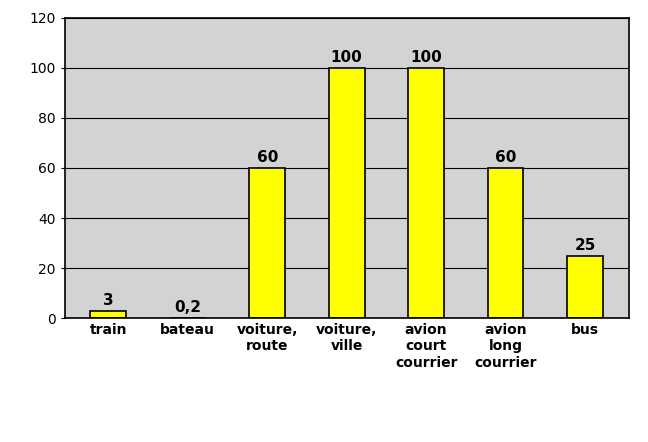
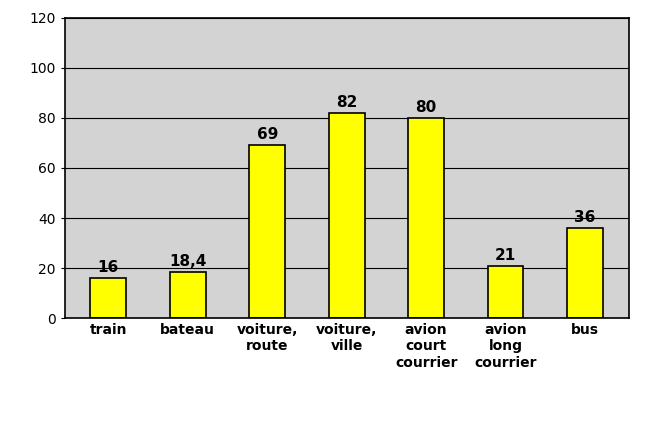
train: 3 -> 16
bateau: 0,2 -> 18,4
voiture, route: 60 -> 69
voiture, ville: 100 -> 82
avion court courrier: 100 -> 80
avion long courrier: 60 -> 21
bus: 25 -> 36
